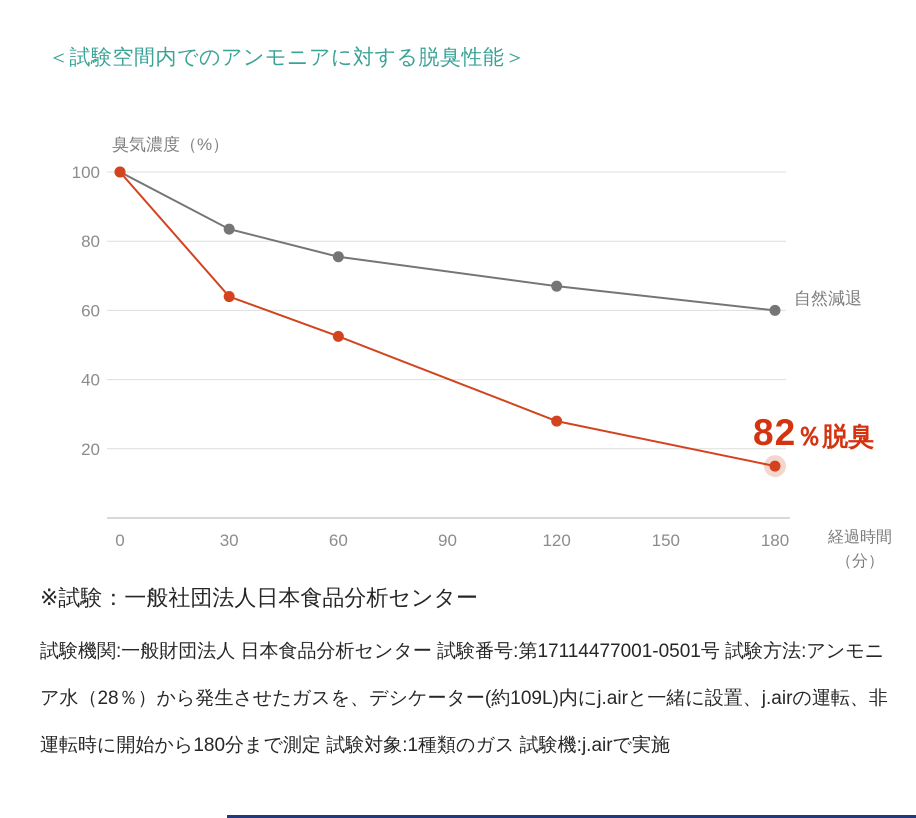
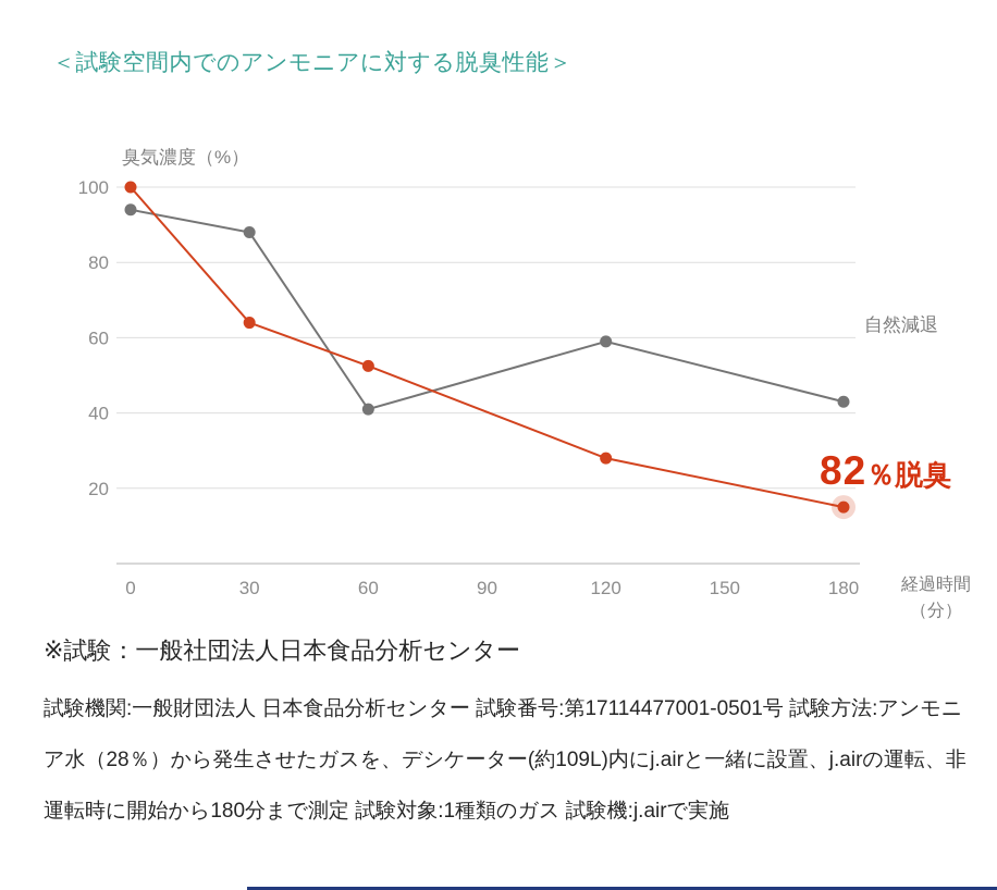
自然減退/0: 100 -> 94
自然減退/30: 84 -> 88
自然減退/60: 76 -> 41
自然減退/120: 67 -> 59
自然減退/180: 60 -> 43
